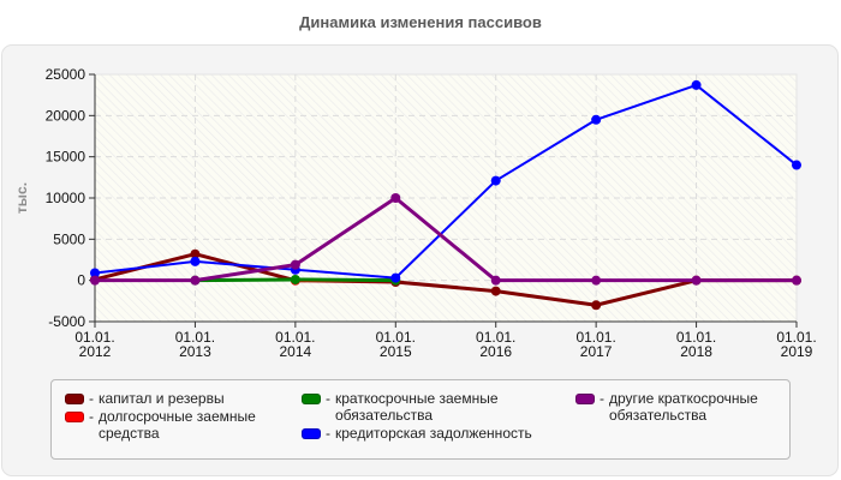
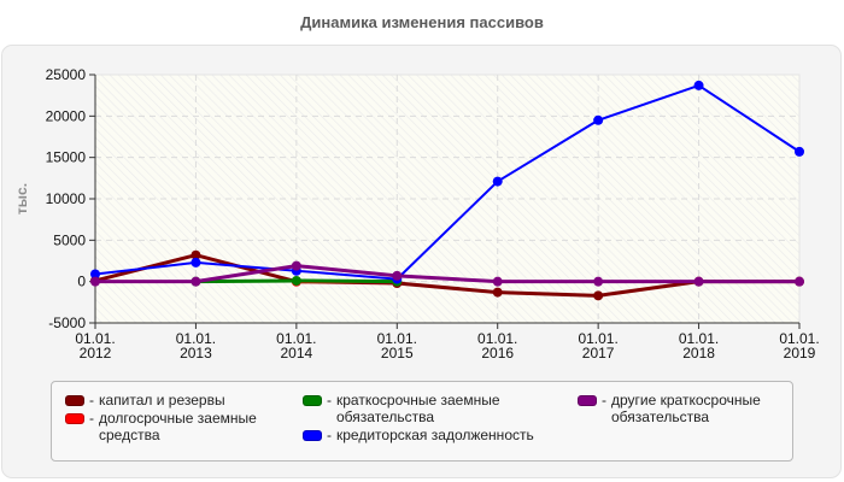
другие краткосрочные обязательства/01.01. 2015: 10000 -> 1000
капитал и резервы/01.01. 2017: -3000 -> -2000
кредиторская задолженность/01.01. 2019: 14000 -> 16000
